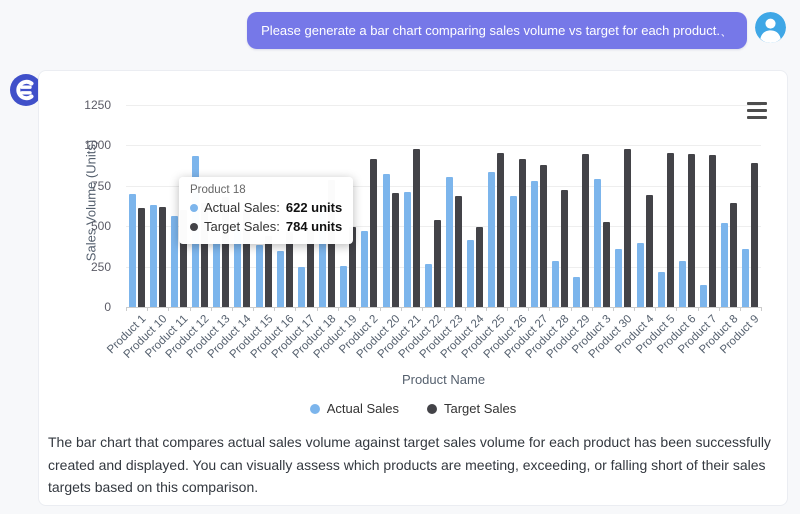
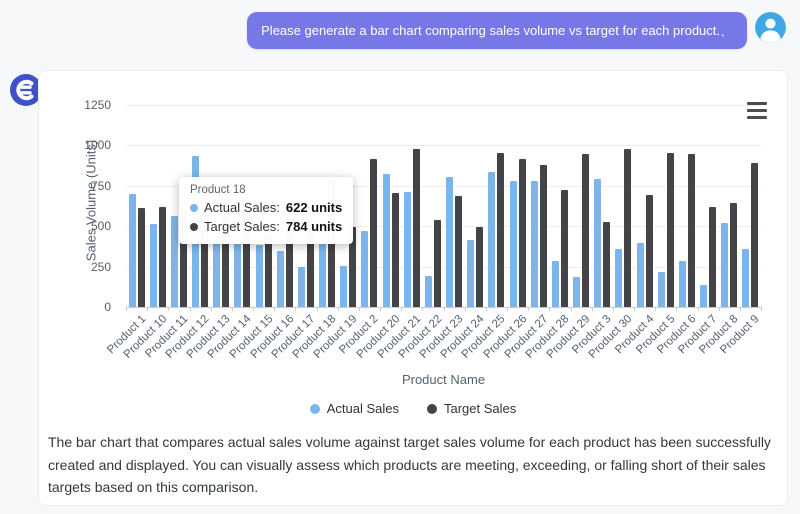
Actual Sales/Product 10: 630 -> 510
Actual Sales/Product 22: 270 -> 190
Actual Sales/Product 26: 680 -> 780
Target Sales/Product 7: 940 -> 620
